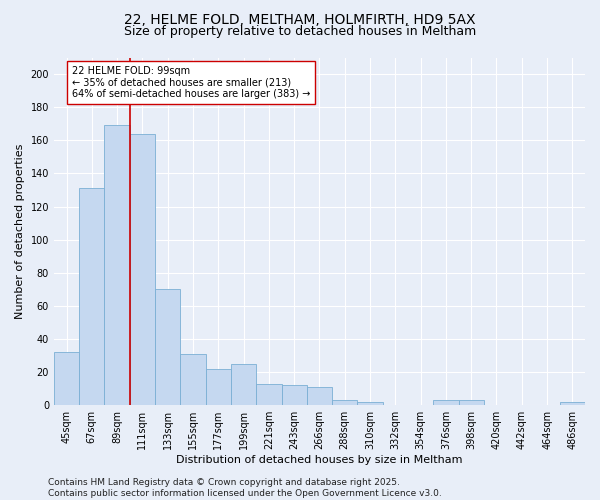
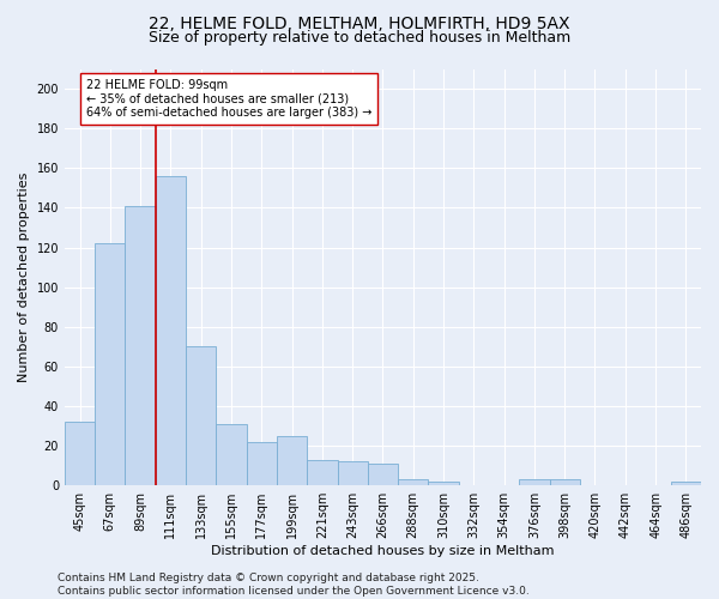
67sqm: 131 -> 122
89sqm: 169 -> 141
111sqm: 164 -> 156
